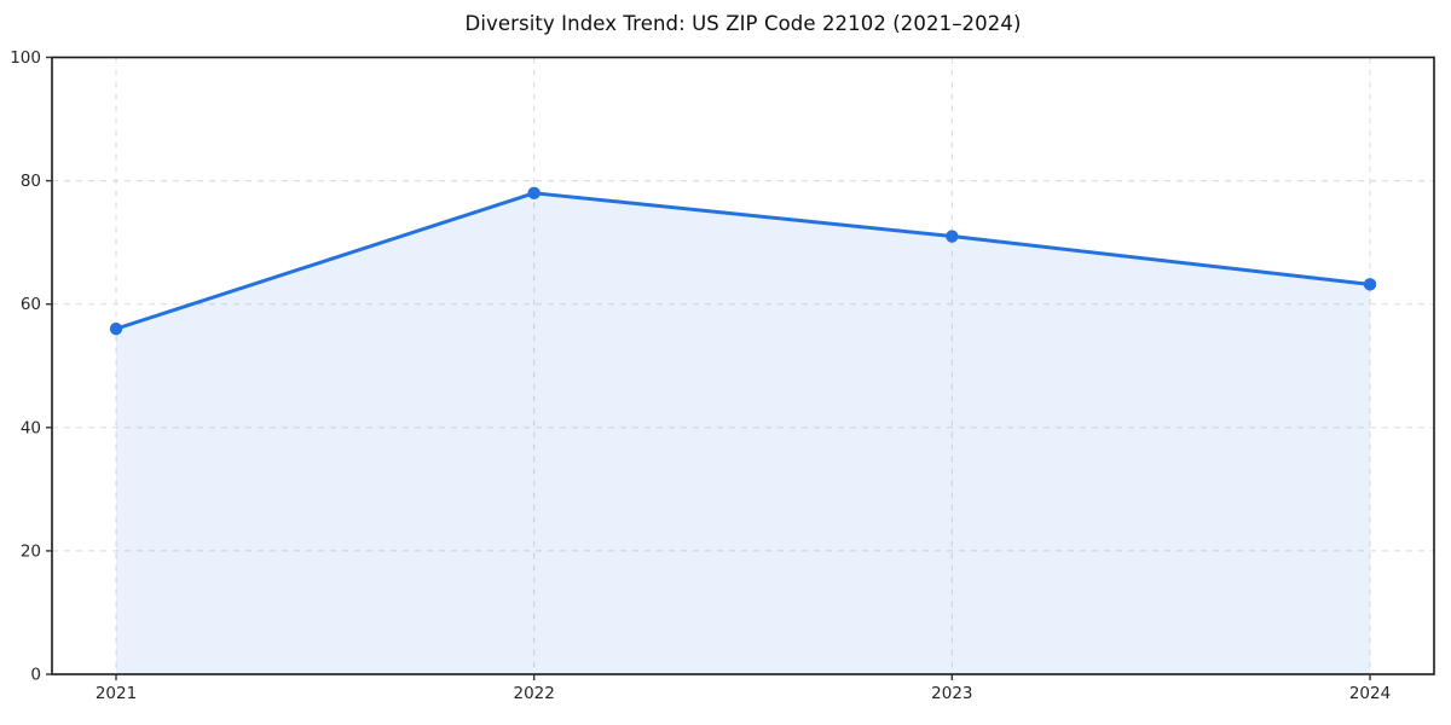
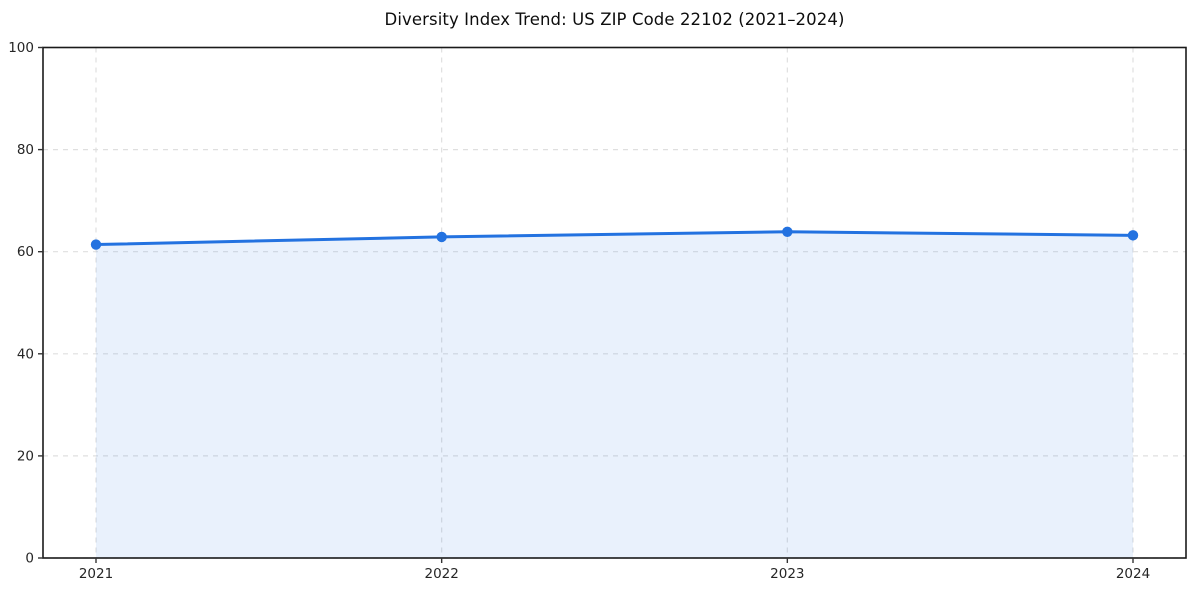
2021: 56 -> 61
2022: 78 -> 63
2023: 71 -> 64
